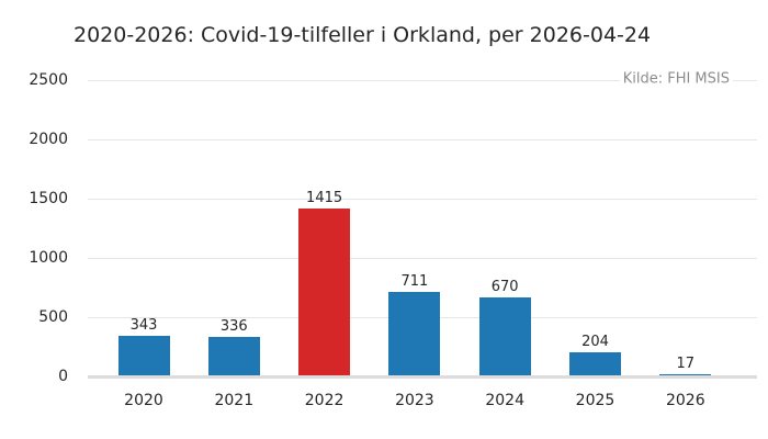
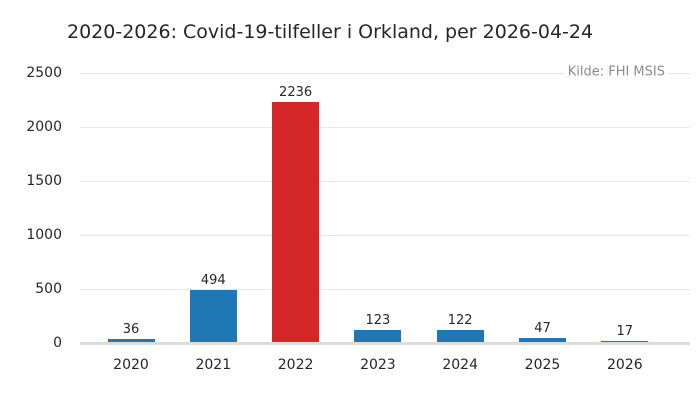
2020: 343 -> 36
2021: 336 -> 494
2022: 1415 -> 2236
2023: 711 -> 123
2024: 670 -> 122
2025: 204 -> 47
